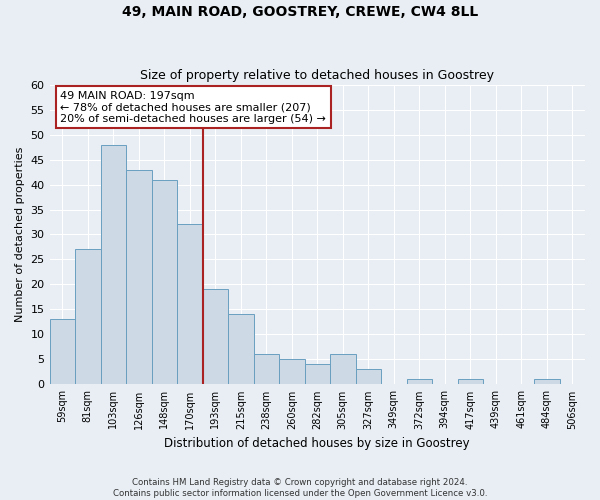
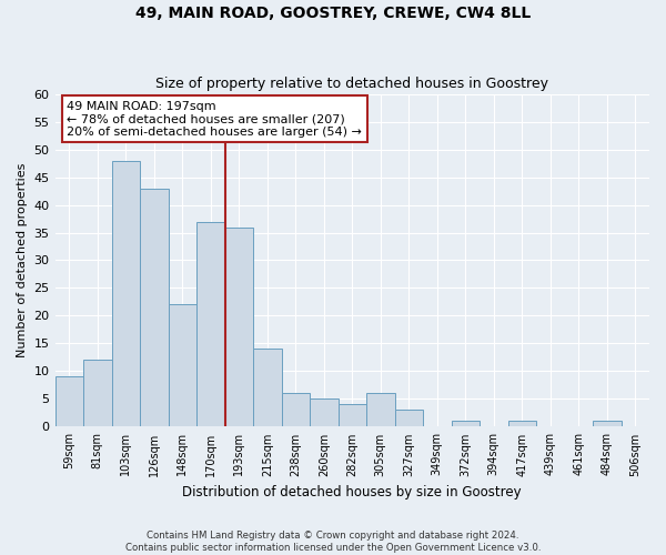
59sqm: 13 -> 9
81sqm: 27 -> 12
148sqm: 41 -> 22
170sqm: 32 -> 37
193sqm: 19 -> 36
